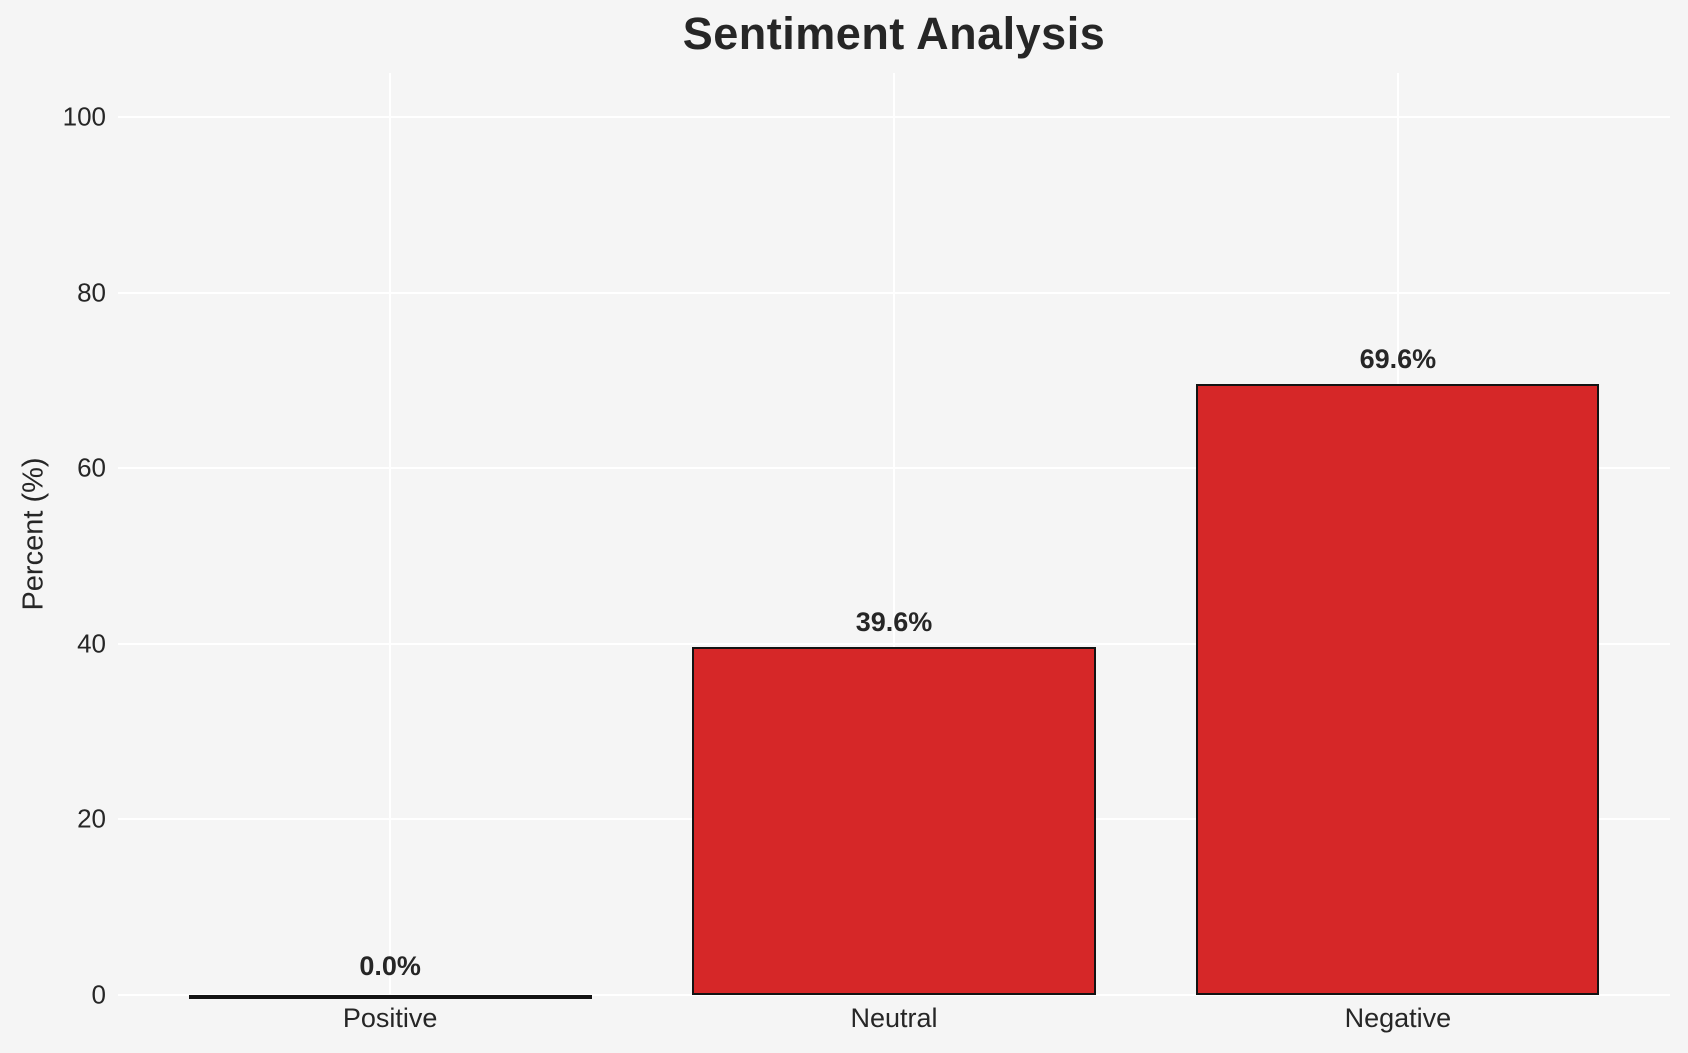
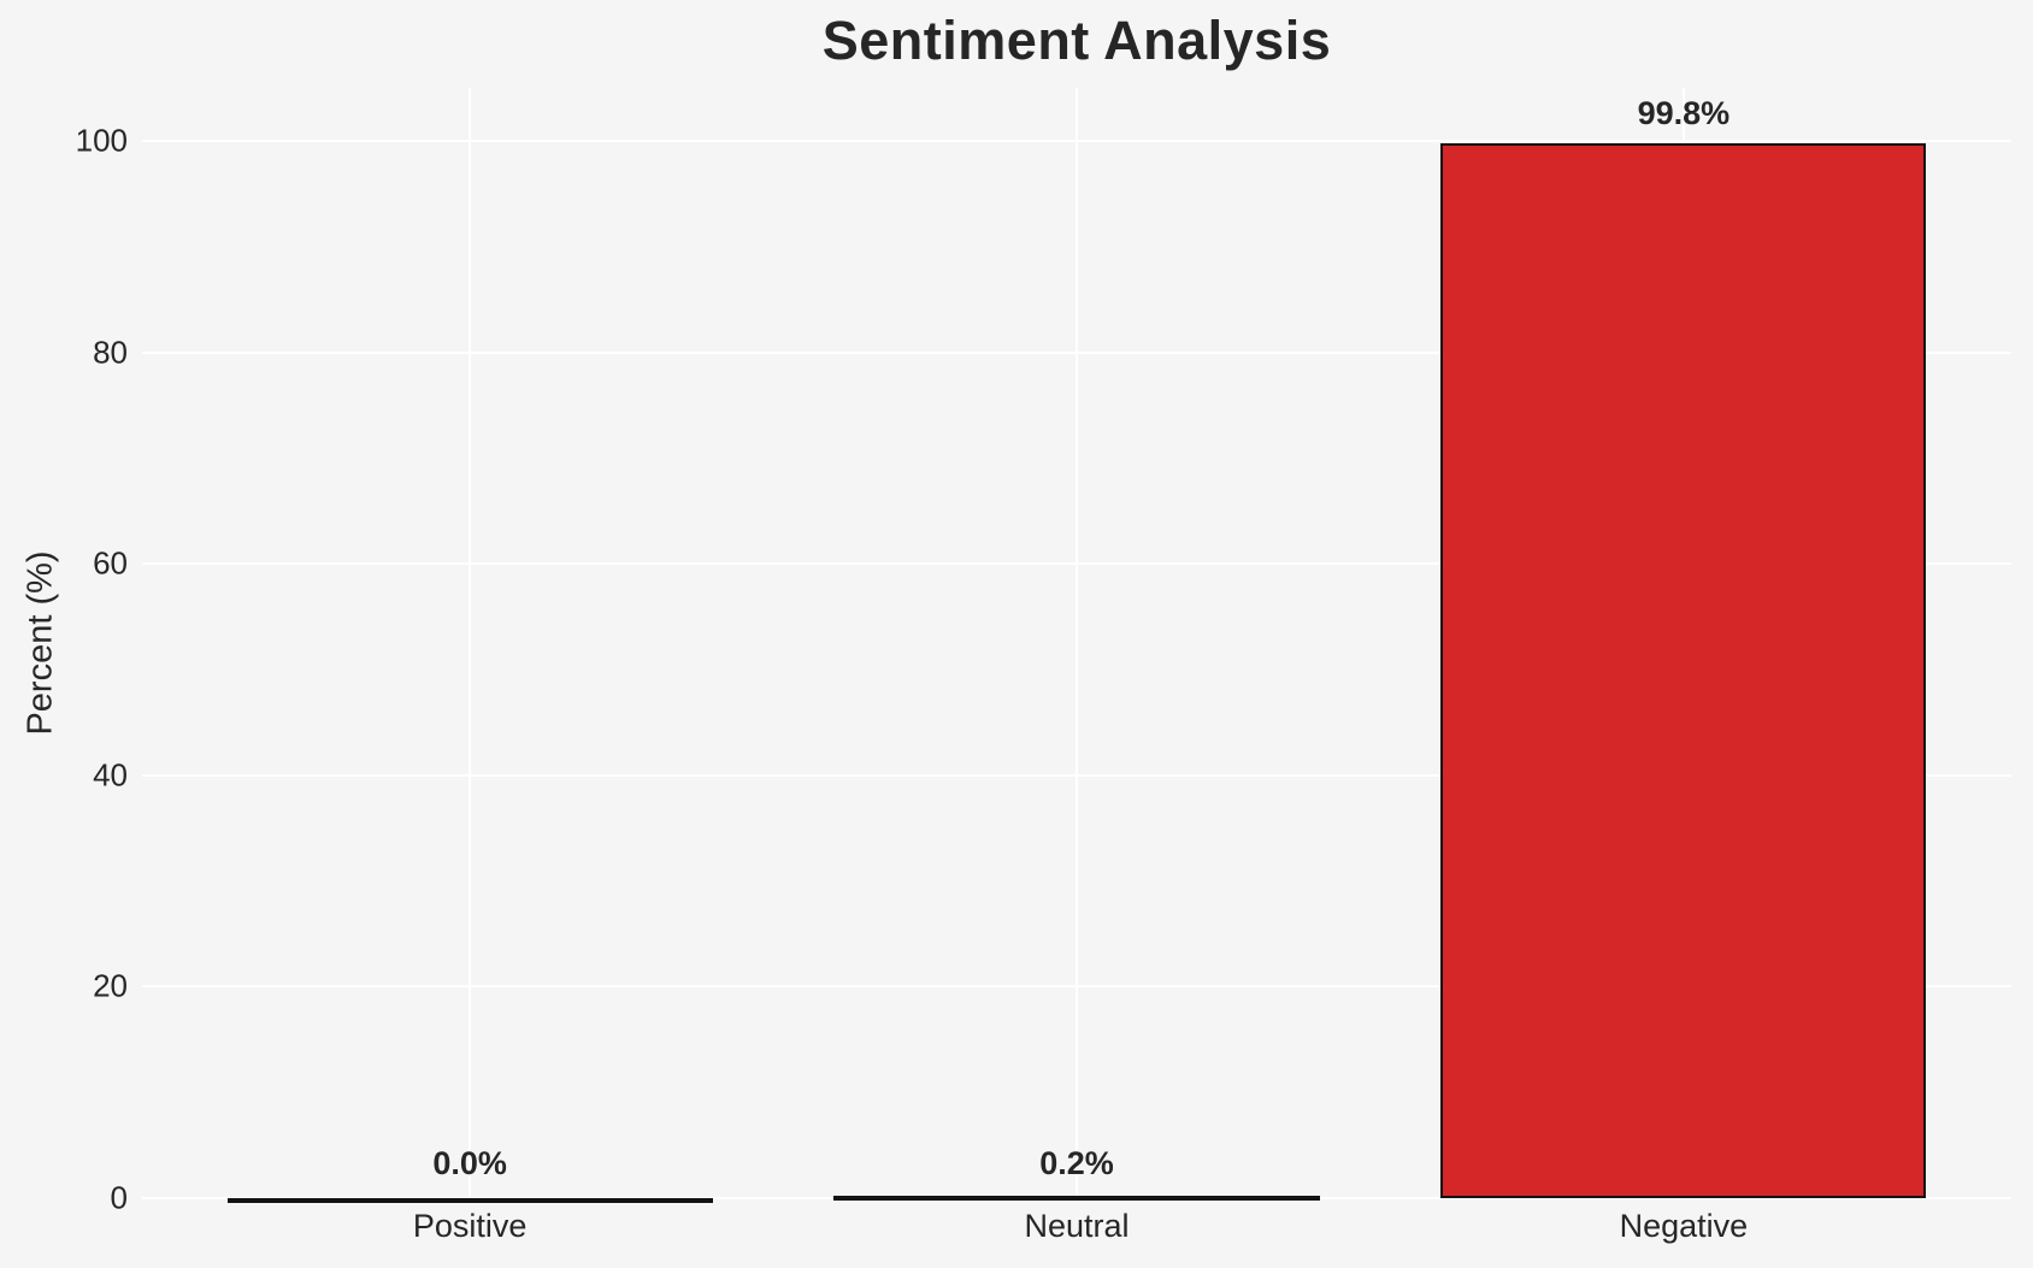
Neutral: 39.6% -> 0.2%
Negative: 69.6% -> 99.8%
